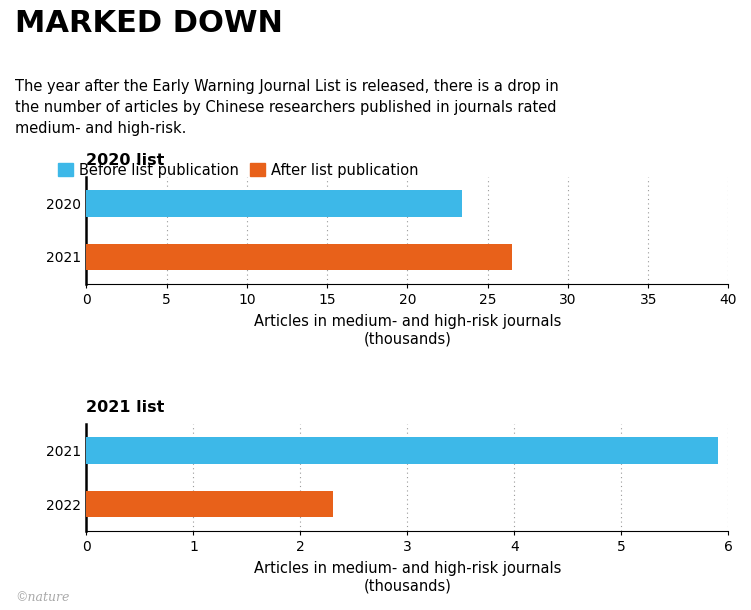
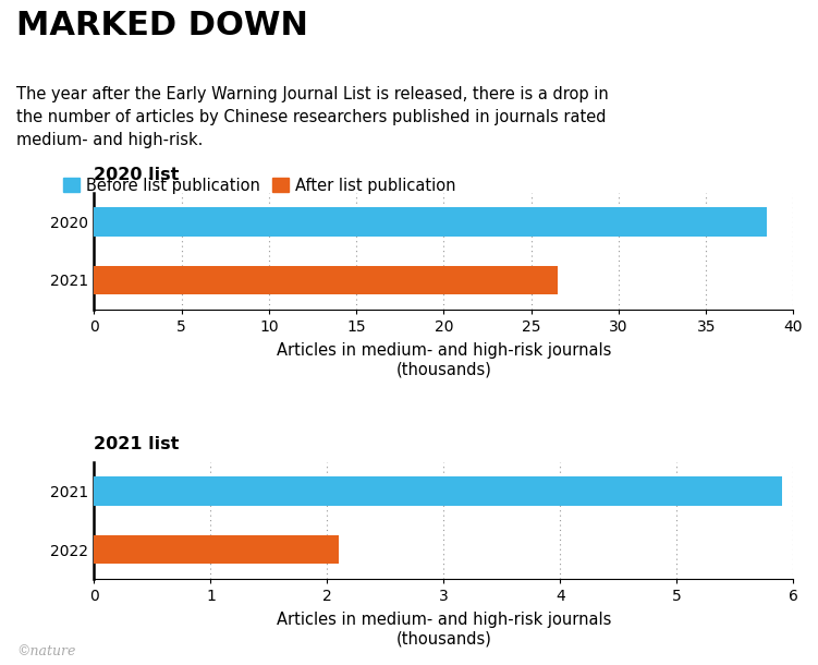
2020: 23.4 -> 38.5
2022: 2.3 -> 2.1
